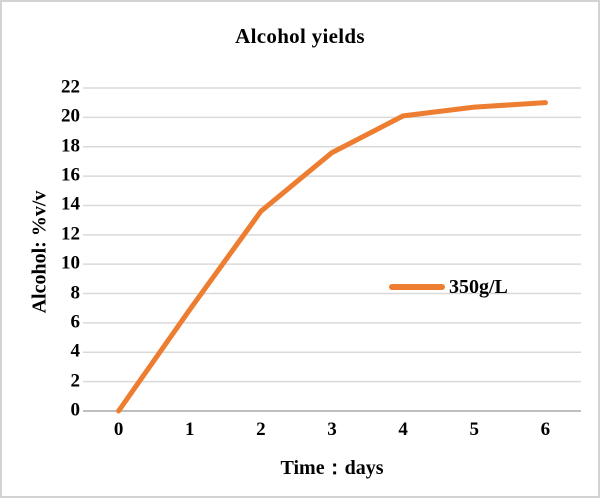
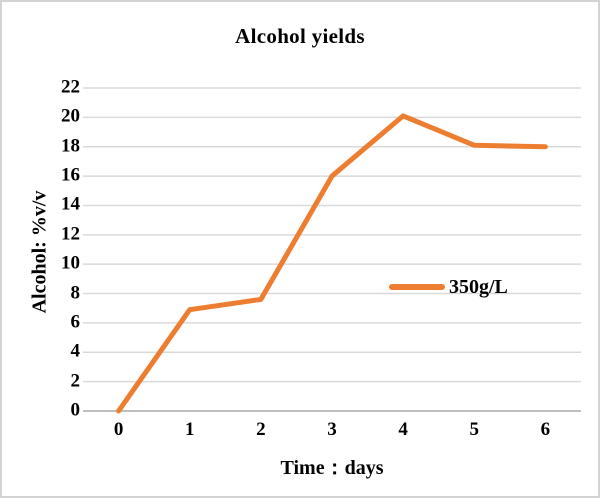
2: 13.6 -> 7.6
3: 17.6 -> 16.0
5: 20.7 -> 18.1
6: 21.0 -> 18.0
